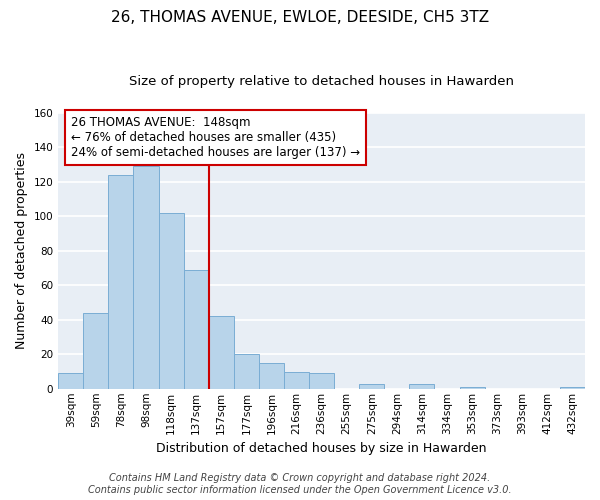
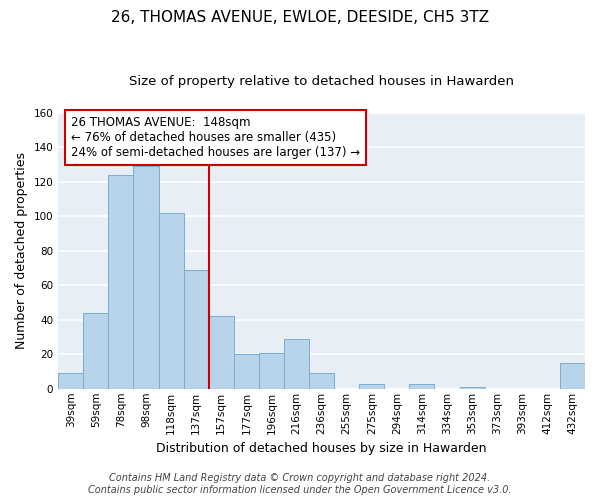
196sqm: 15 -> 21
216sqm: 10 -> 29
432sqm: 1 -> 15
